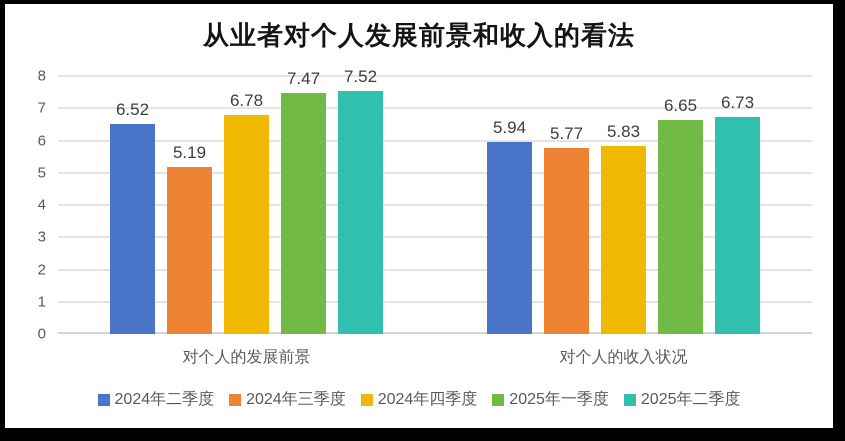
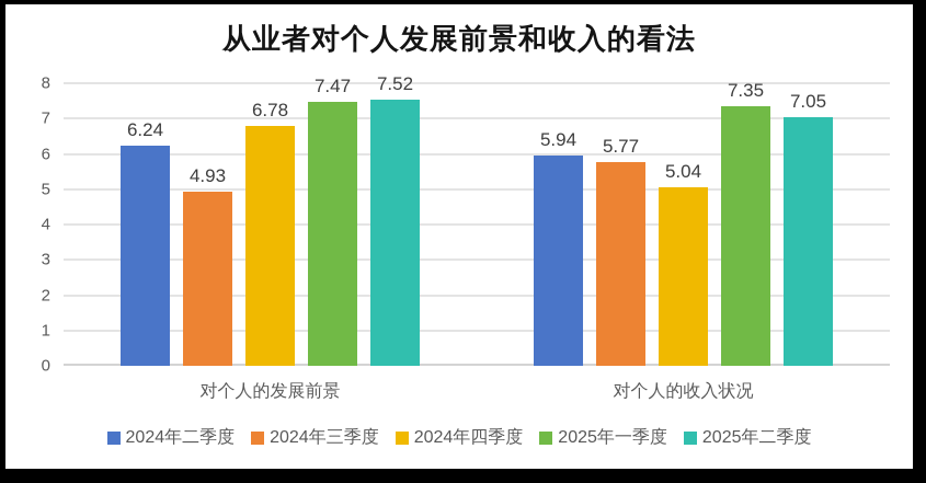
2024年二季度/对个人的发展前景: 6.52 -> 6.24
2024年三季度/对个人的发展前景: 5.19 -> 4.93
2024年四季度/对个人的收入状况: 5.83 -> 5.04
2025年一季度/对个人的收入状况: 6.65 -> 7.35
2025年二季度/对个人的收入状况: 6.73 -> 7.05
